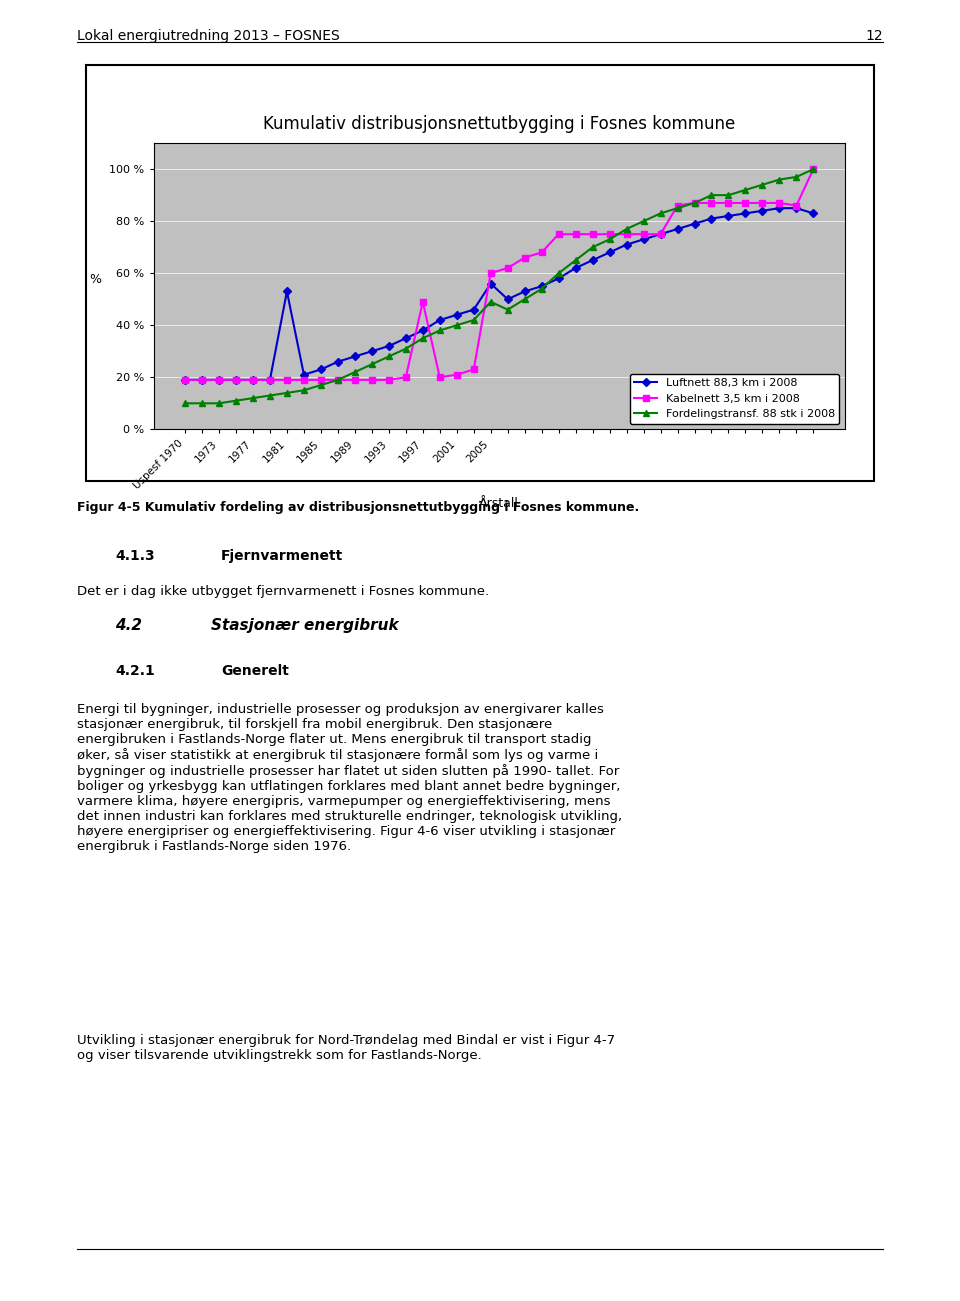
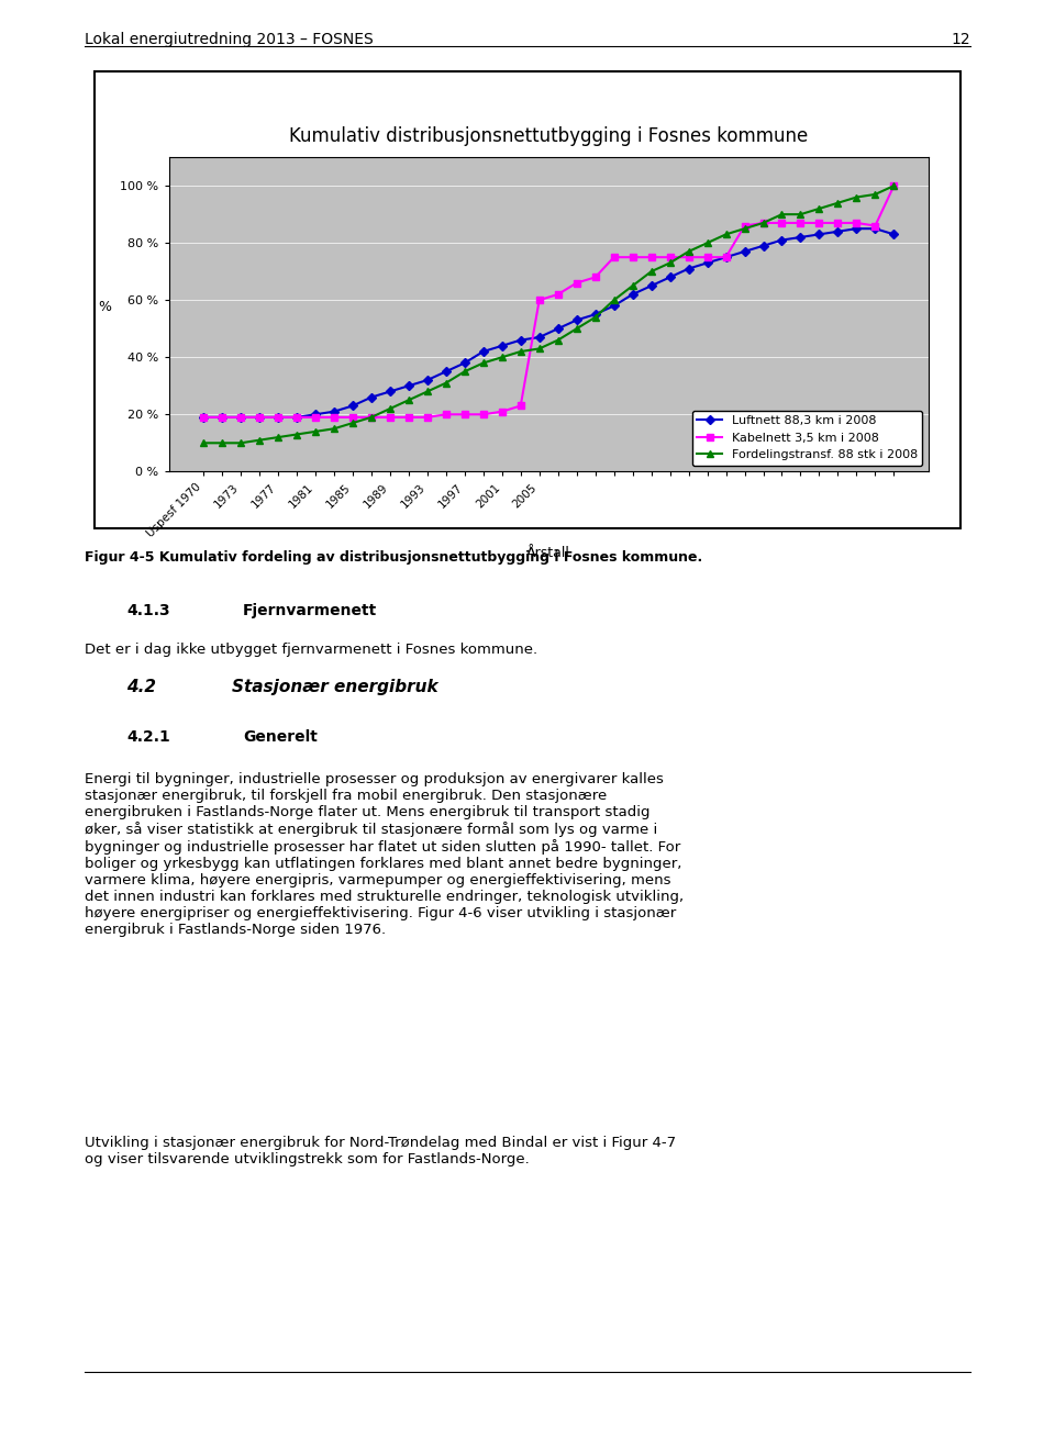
Luftnett 88,3 km i 2008/1981: 53 % -> 20 %
Kabelnett 3,5 km i 2008/1997: 49 % -> 20 %
Luftnett 88,3 km i 2008/2005: 56 % -> 47 %
Fordelingstransf. 88 stk i 2008/2005: 49 % -> 43 %
